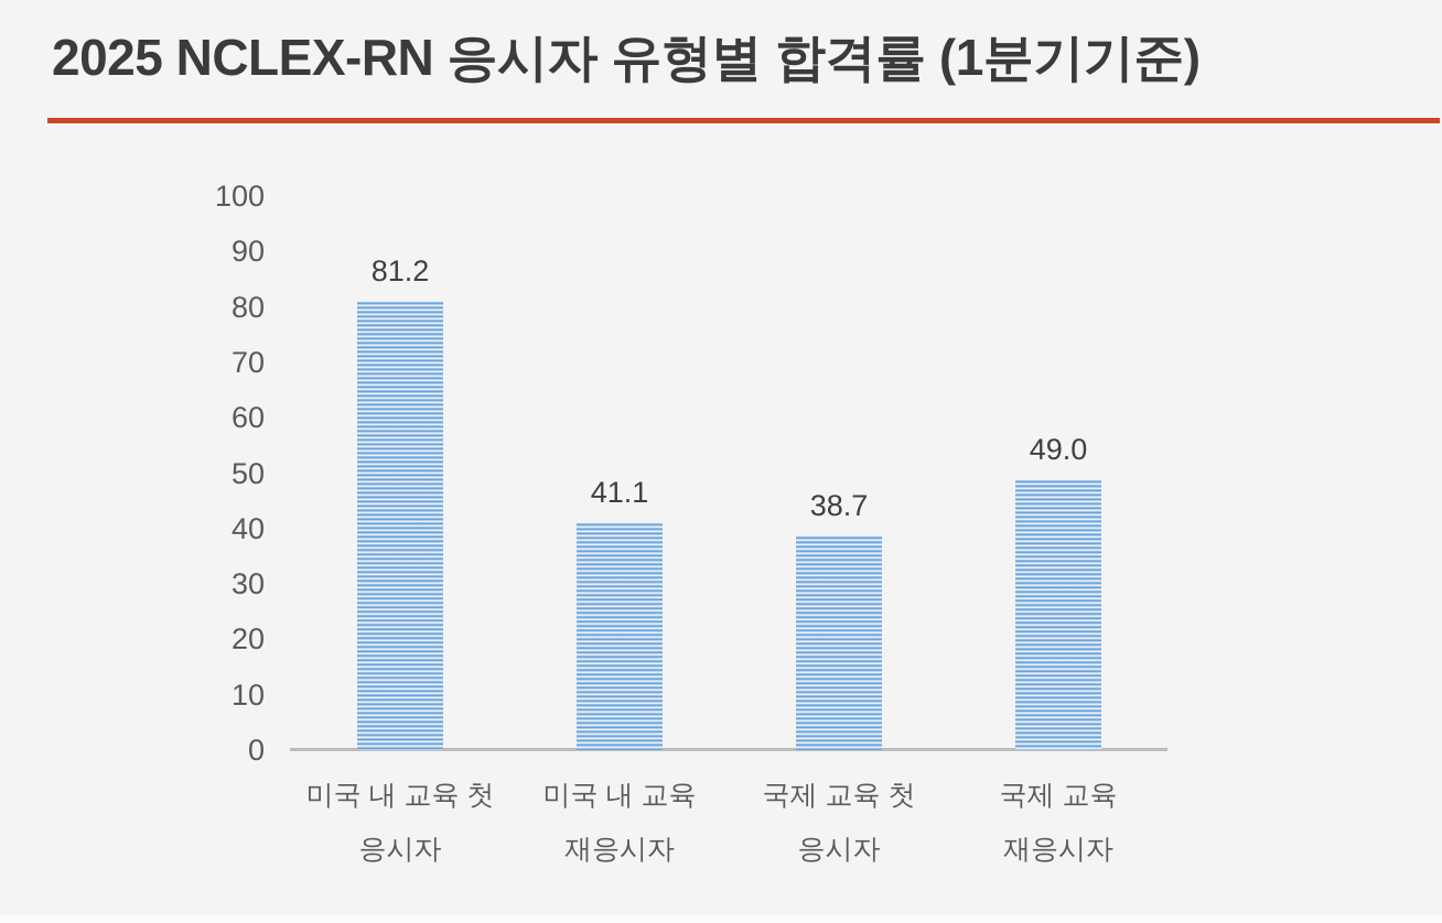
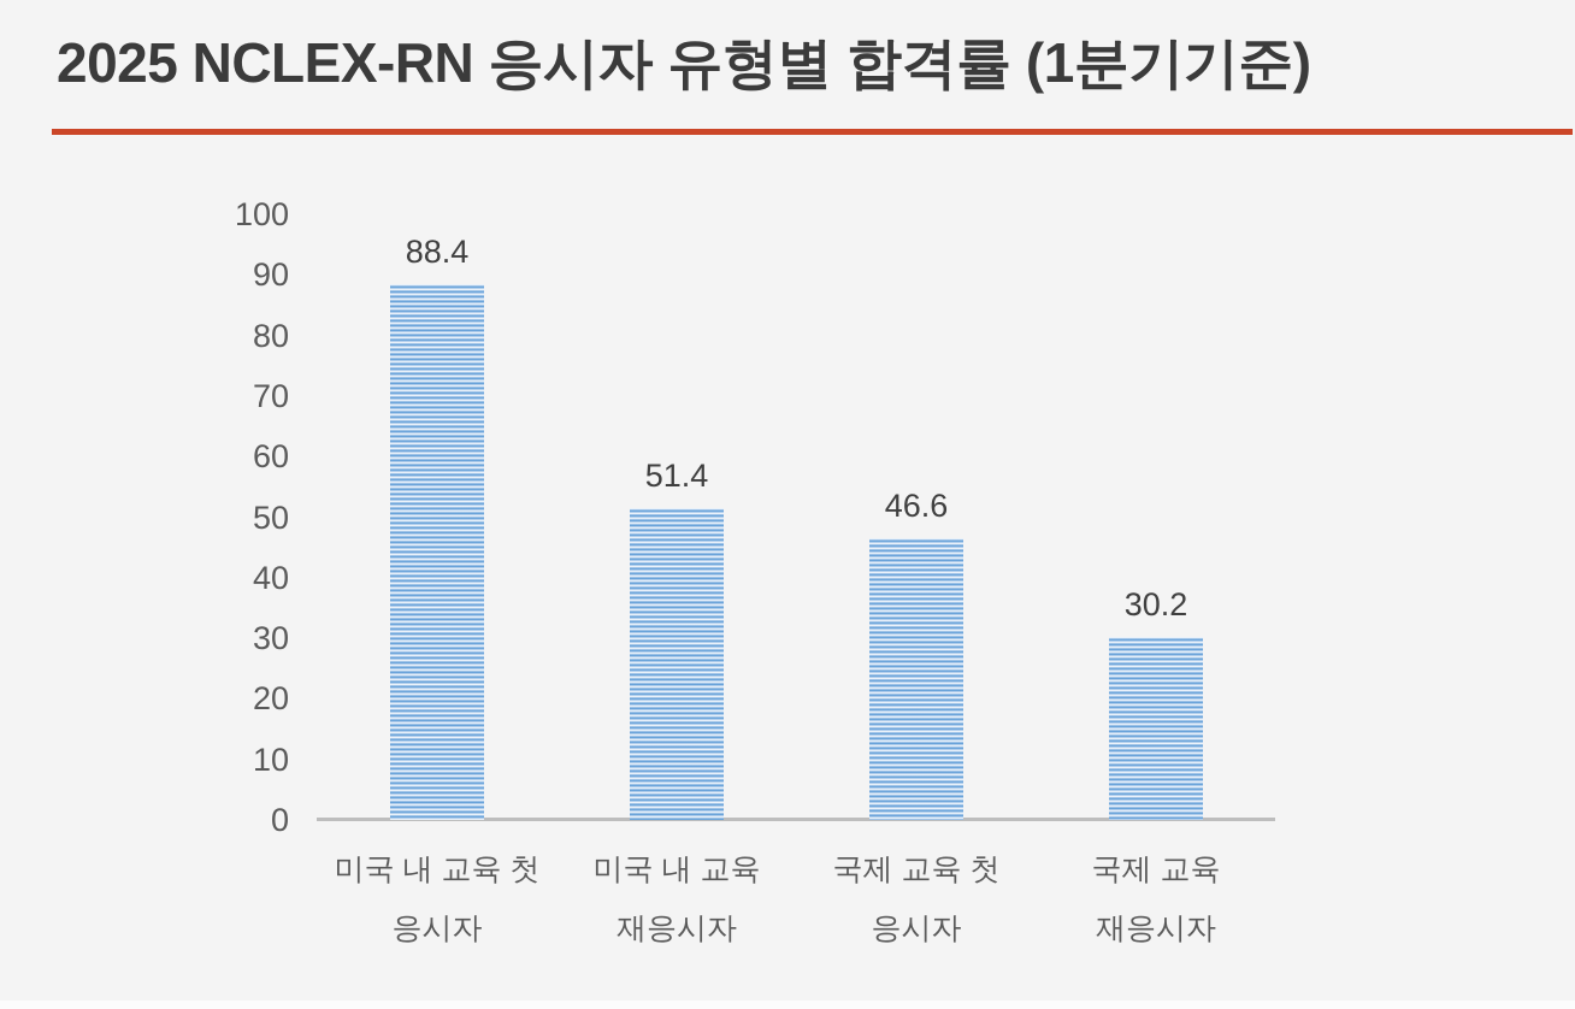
미국 내 교육 첫 응시자: 81.2 -> 88.4
미국 내 교육 재응시자: 41.1 -> 51.4
국제 교육 첫 응시자: 38.7 -> 46.6
국제 교육 재응시자: 49.0 -> 30.2
